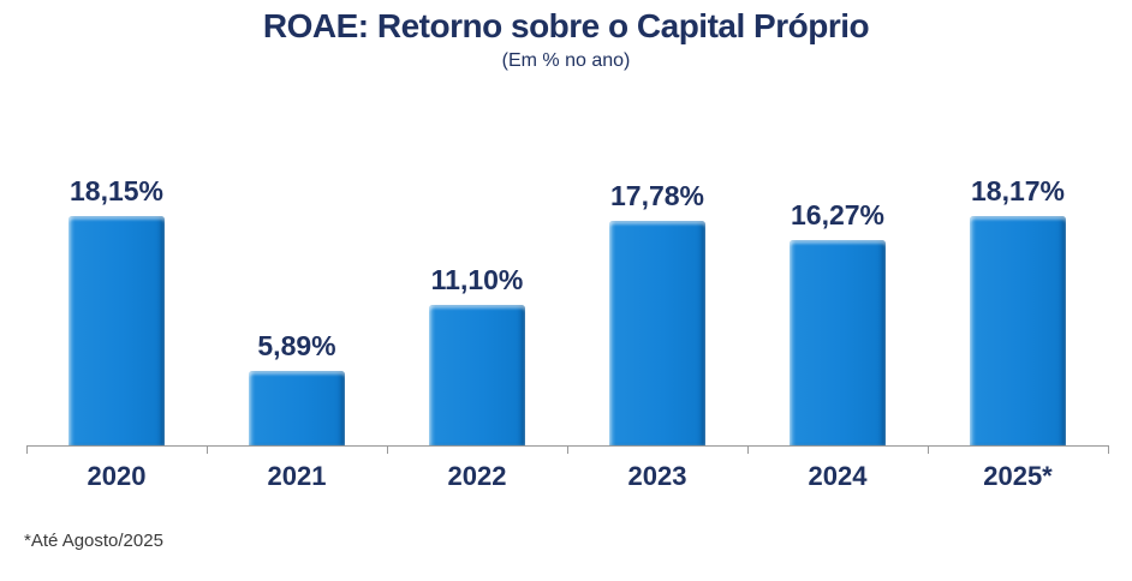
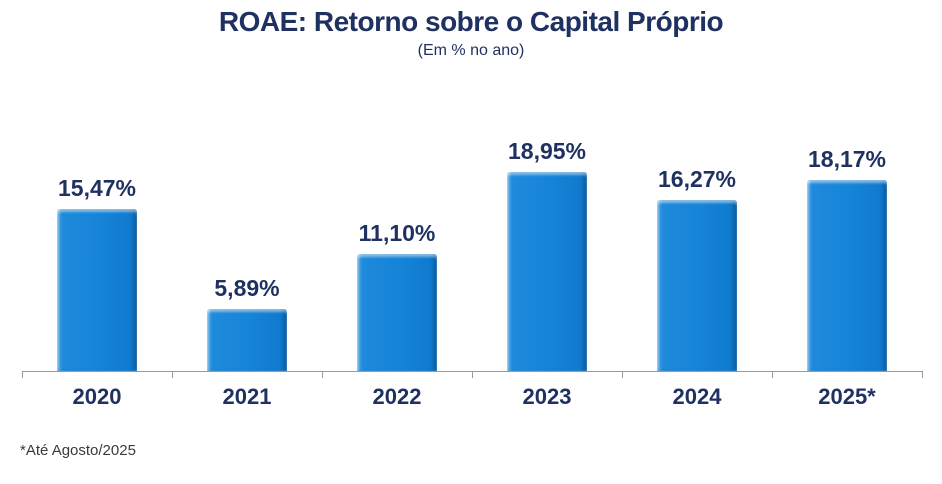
2020: 18,15% -> 15,47%
2023: 17,78% -> 18,95%
